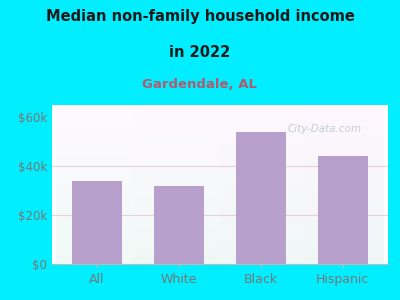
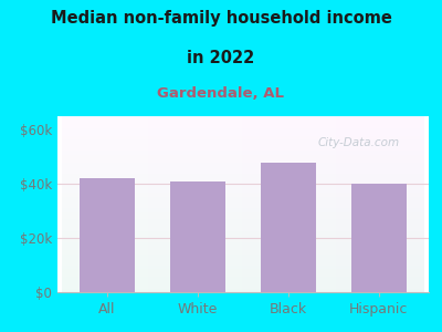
All: $34k -> $42k
White: $32k -> $41k
Black: $54k -> $48k
Hispanic: $44k -> $40k
